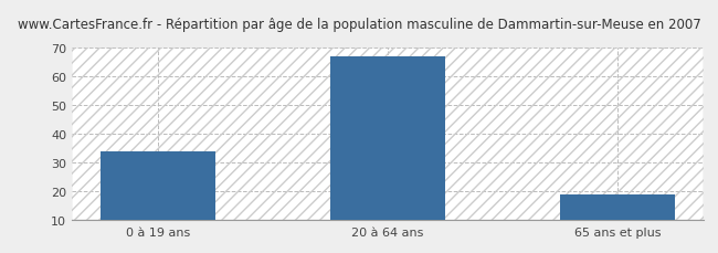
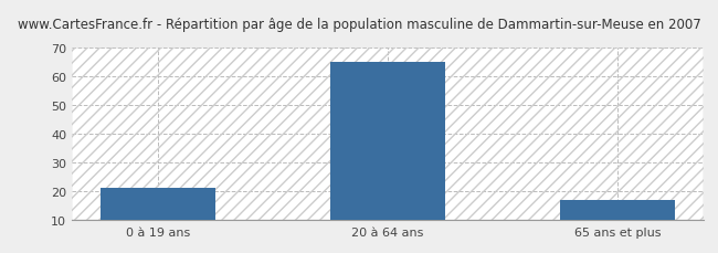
0 à 19 ans: 34 -> 21
20 à 64 ans: 67 -> 65
65 ans et plus: 19 -> 17
